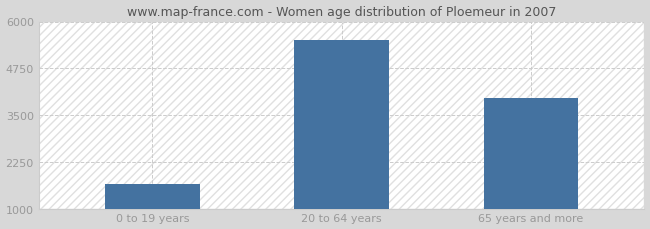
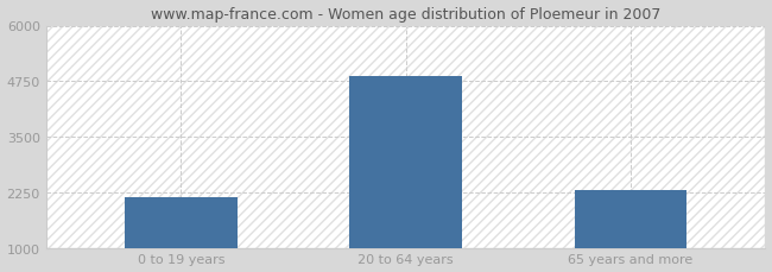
0 to 19 years: 1650 -> 2150
20 to 64 years: 5500 -> 4860
65 years and more: 3950 -> 2300
